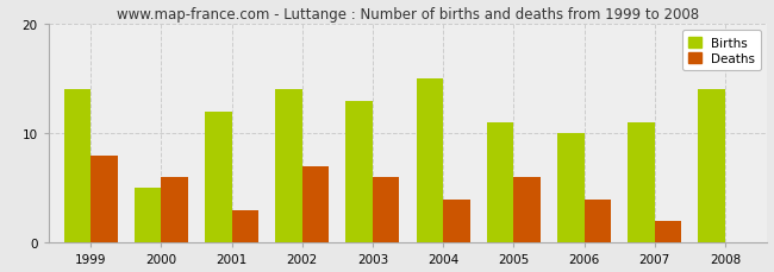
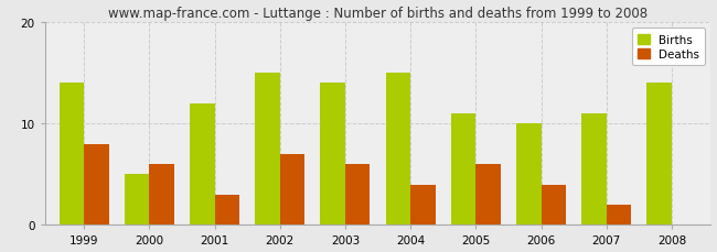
Births/2002: 14 -> 15
Births/2003: 13 -> 14
